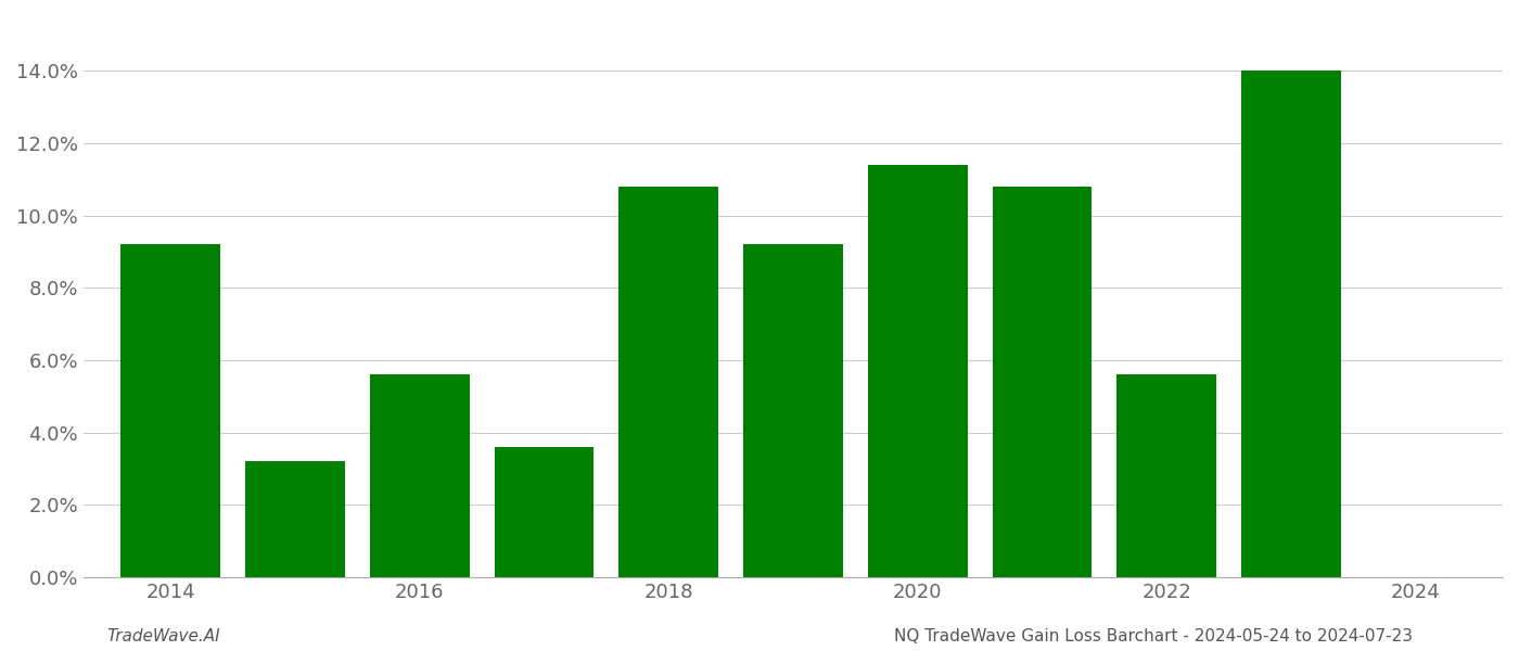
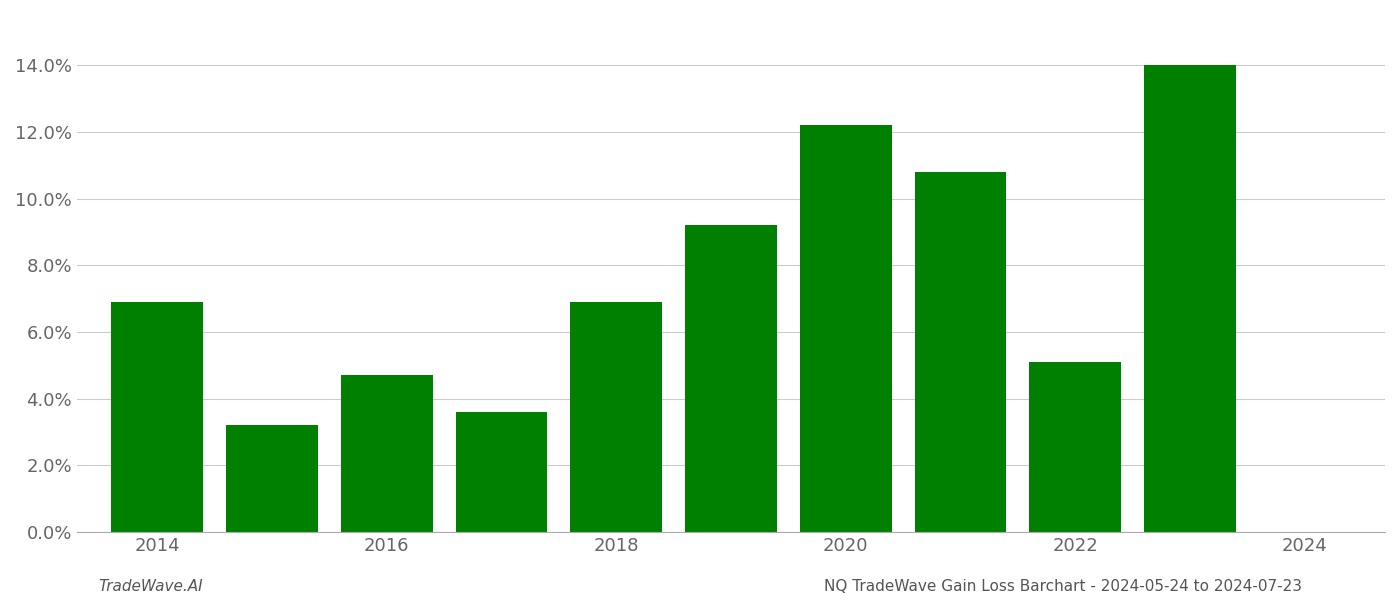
2014: 9.2% -> 6.9%
2016: 5.6% -> 4.7%
2018: 10.8% -> 6.9%
2020: 11.4% -> 12.2%
2022: 5.6% -> 5.1%
